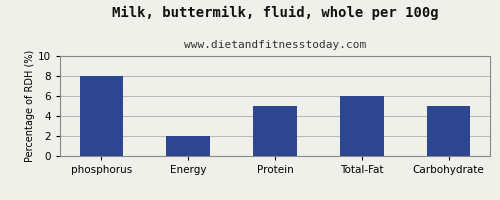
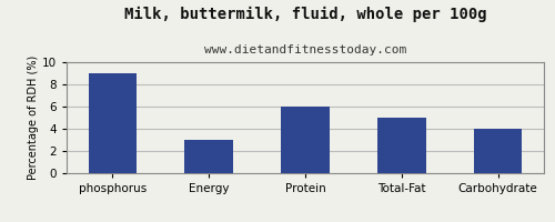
phosphorus: 8 -> 9
Energy: 2 -> 3
Protein: 5 -> 6
Total-Fat: 6 -> 5
Carbohydrate: 5 -> 4
